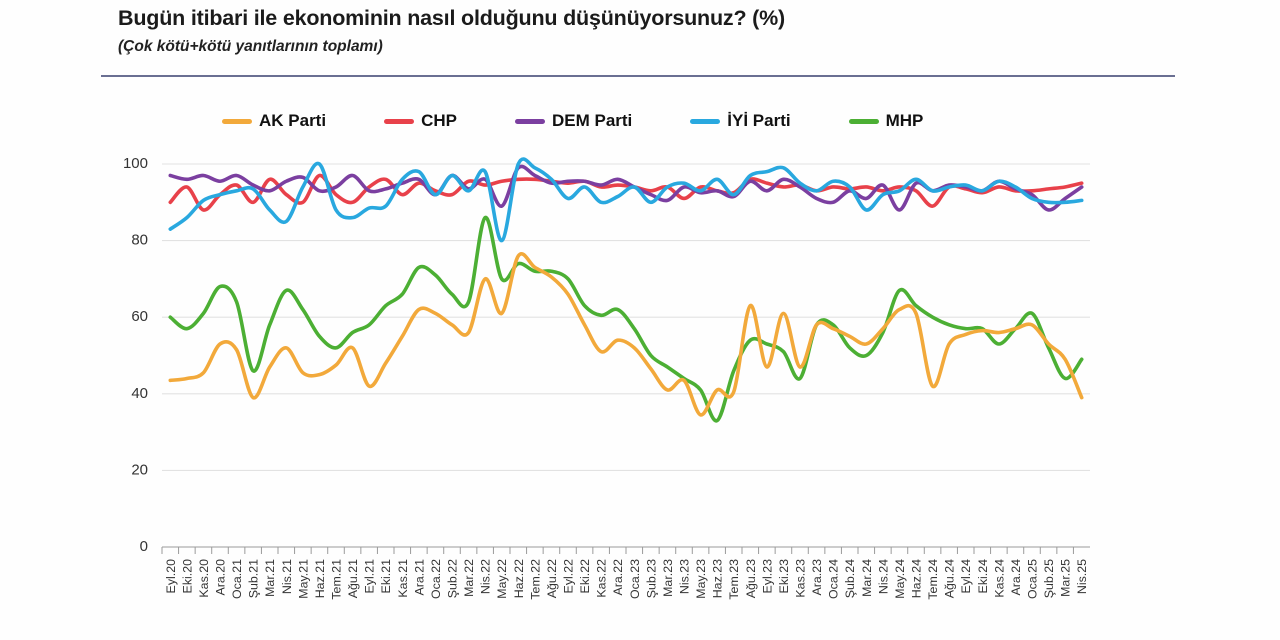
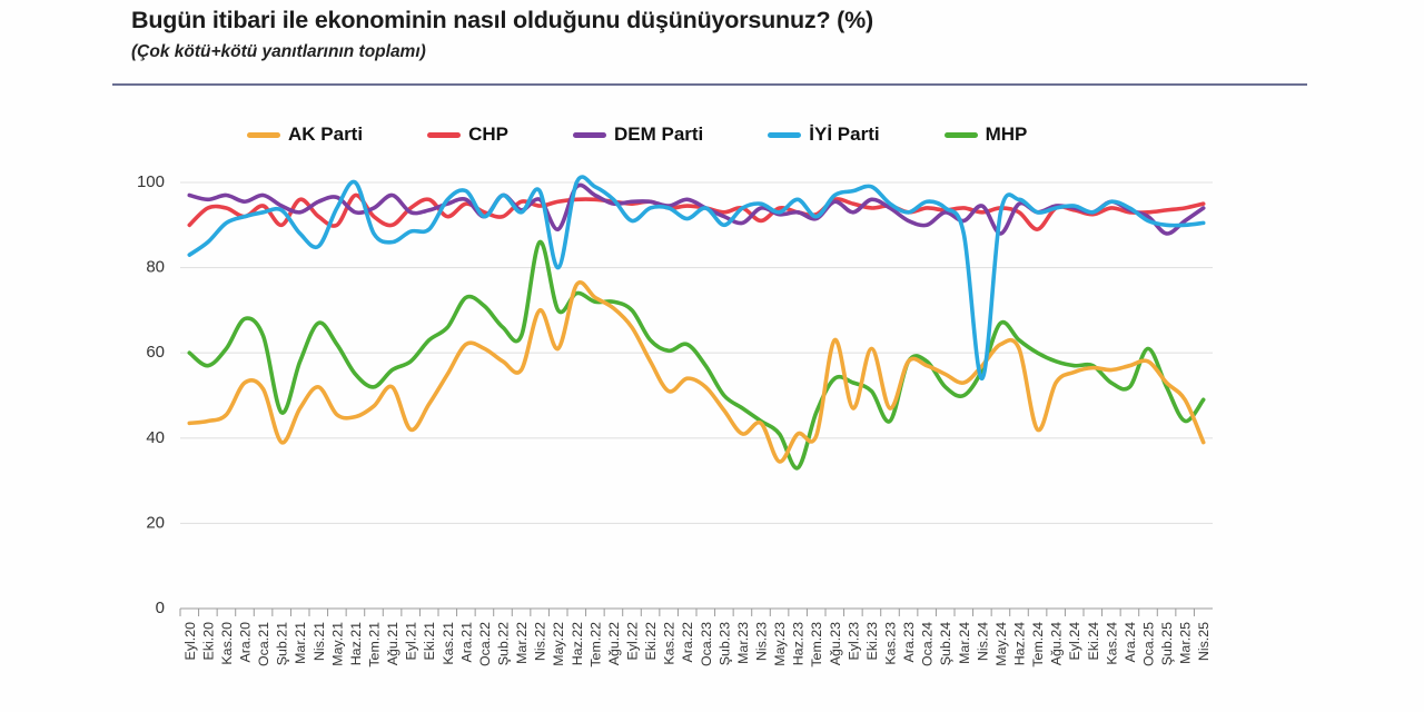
CHP/Kas.20: 88 -> 94
İYİ Parti/Kas.22: 90 -> 94
İYİ Parti/Nis.24: 92 -> 54
MHP/Ara.24: 57 -> 52
